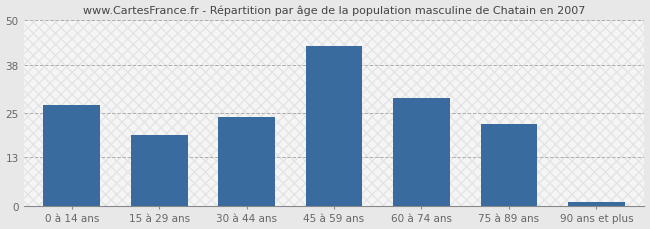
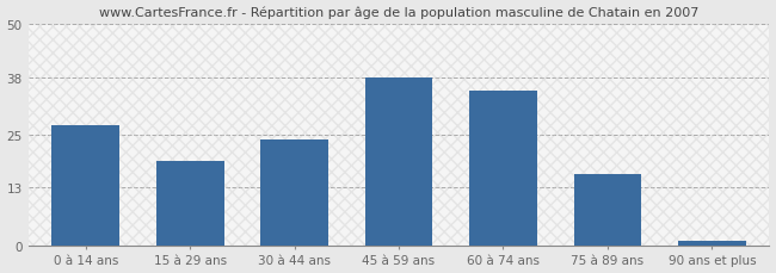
45 à 59 ans: 43 -> 38
60 à 74 ans: 29 -> 35
75 à 89 ans: 22 -> 16
